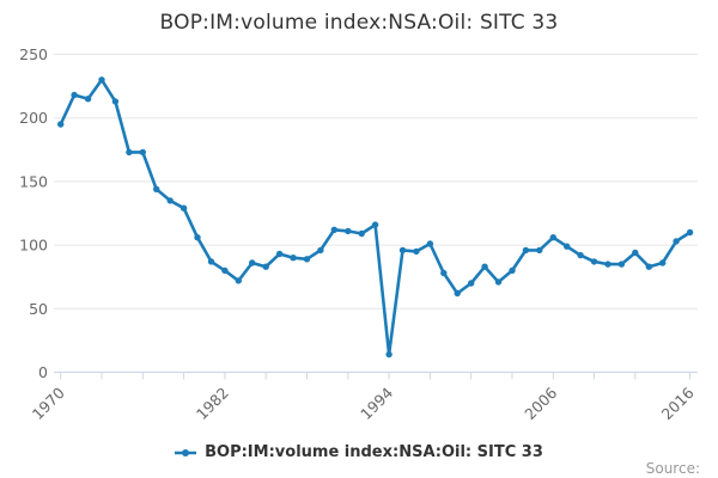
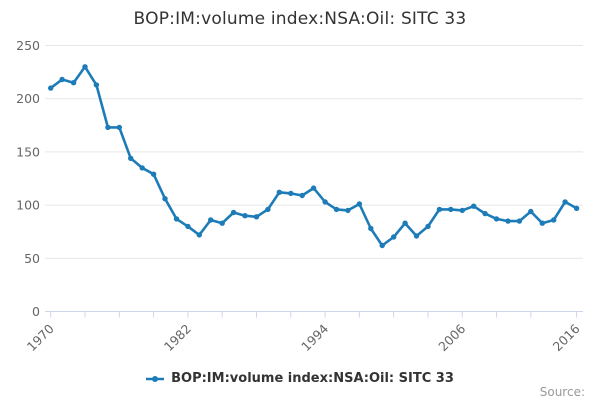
1970: 195 -> 210
1994: 14 -> 103
2006: 106 -> 95
2016: 110 -> 97
